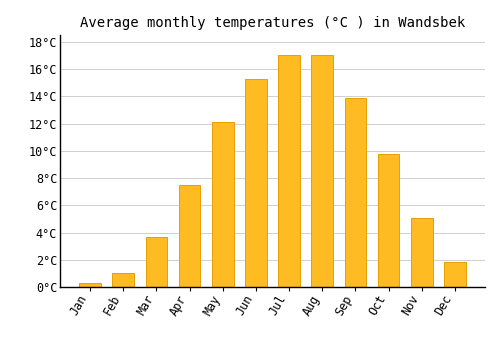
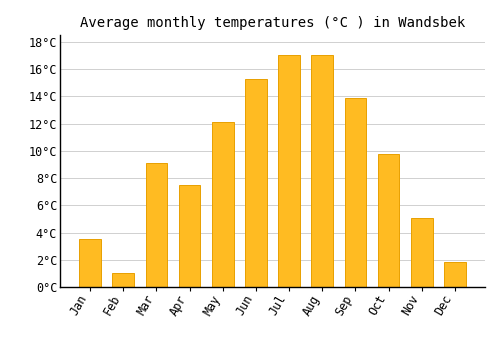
Jan: 0.3°C -> 3.5°C
Mar: 3.7°C -> 9.1°C
